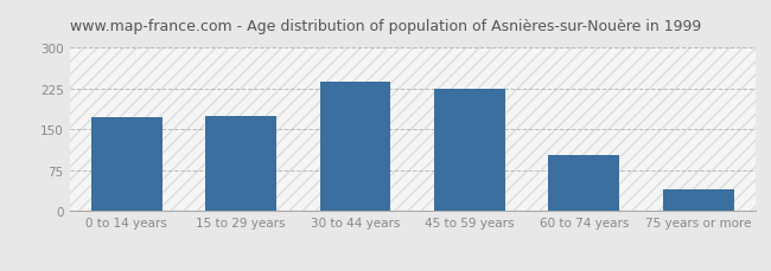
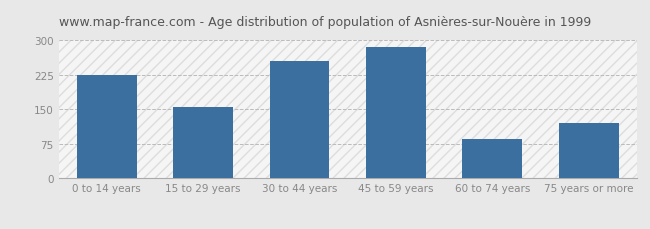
0 to 14 years: 172 -> 225
15 to 29 years: 175 -> 155
30 to 44 years: 238 -> 255
45 to 59 years: 225 -> 285
60 to 74 years: 103 -> 85
75 years or more: 40 -> 120
